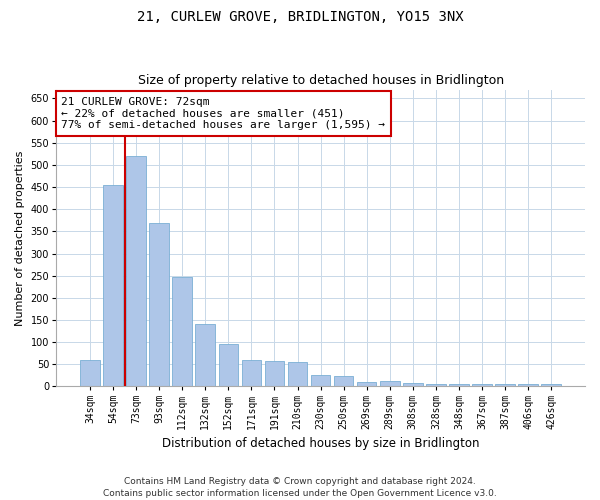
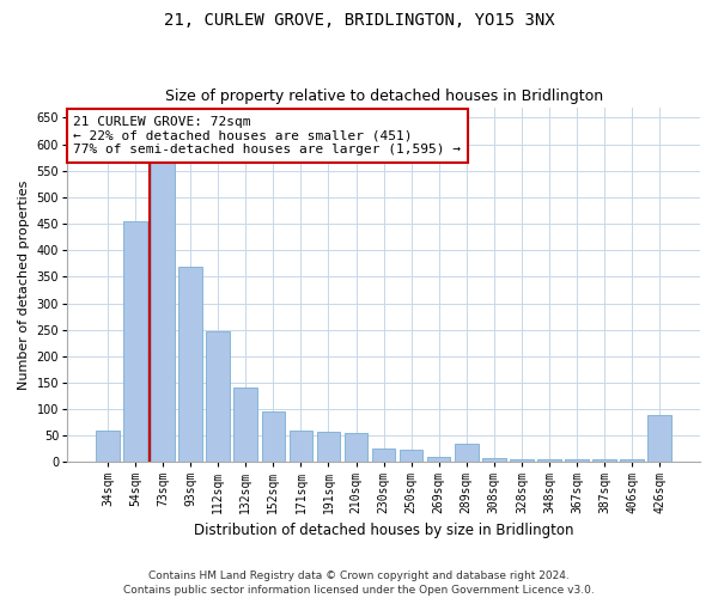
73sqm: 520 -> 570
289sqm: 12 -> 35
426sqm: 5 -> 90
